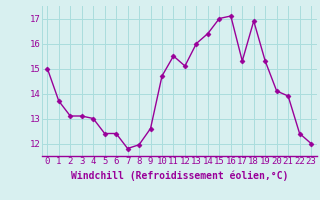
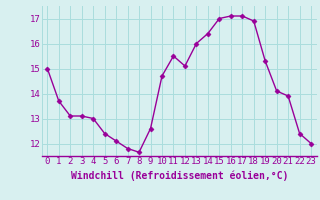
6: 12.40 -> 12.10
8: 11.95 -> 11.65
17: 15.30 -> 17.10
